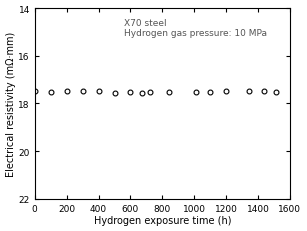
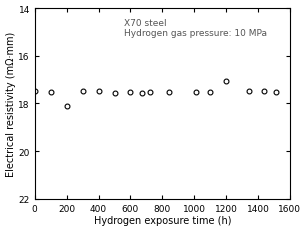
200: 17.48 -> 18.10
1200: 17.48 -> 17.05
